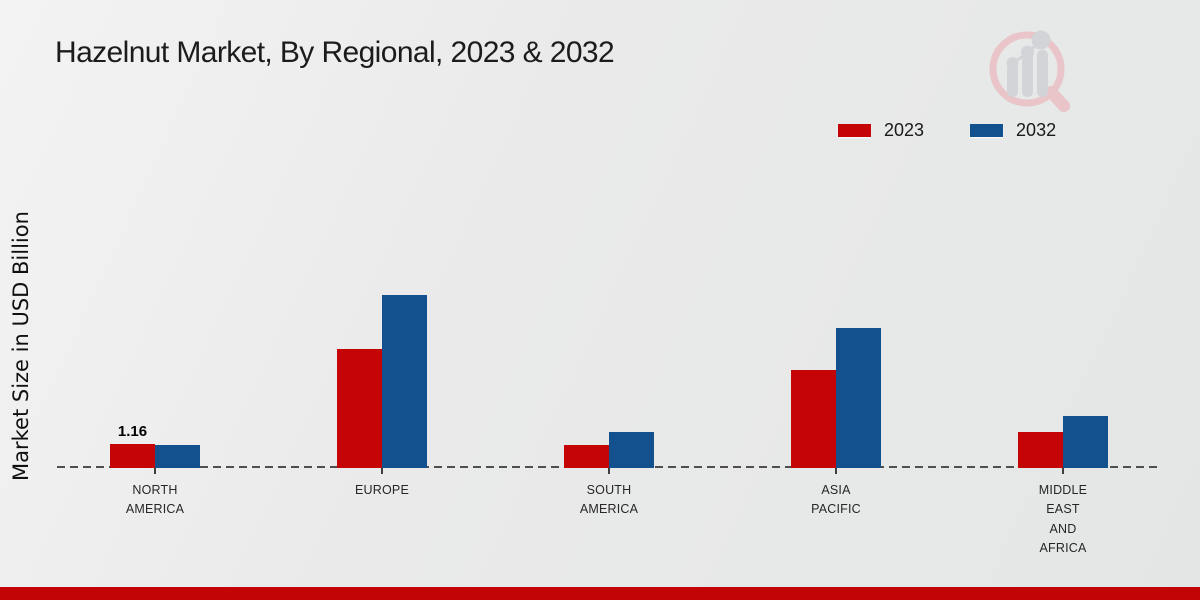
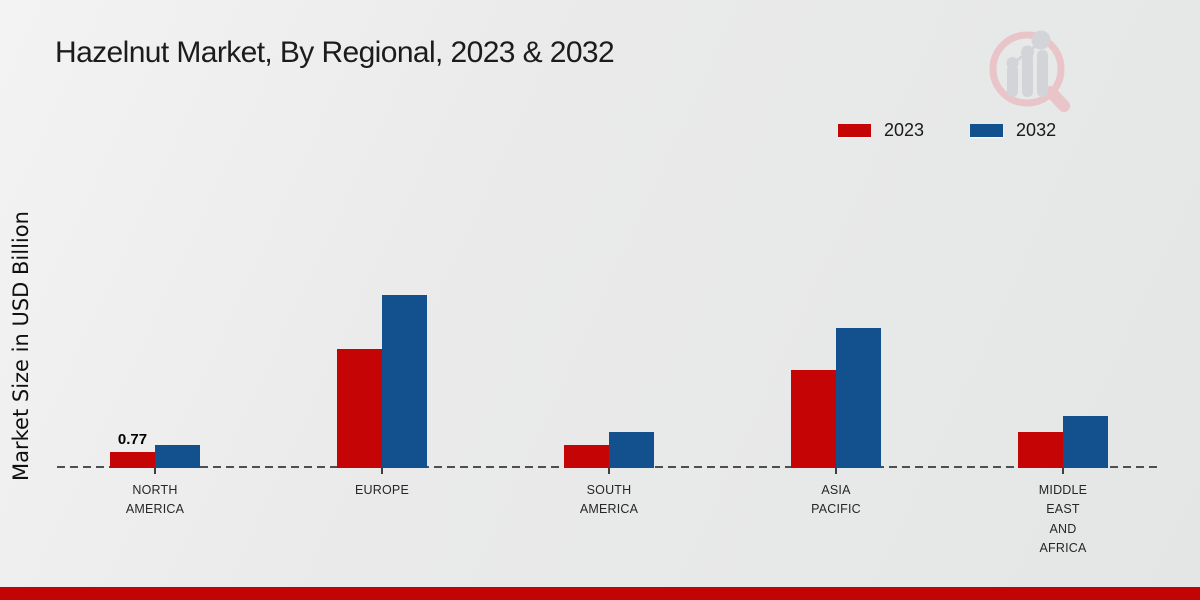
2023/NORTH AMERICA: 1.16 -> 0.77
